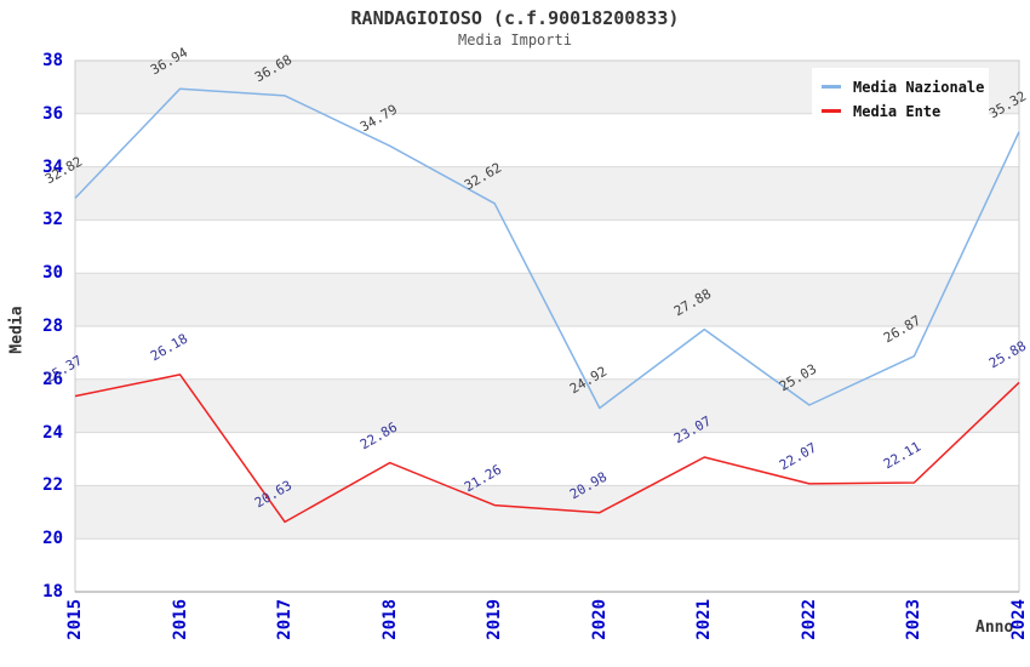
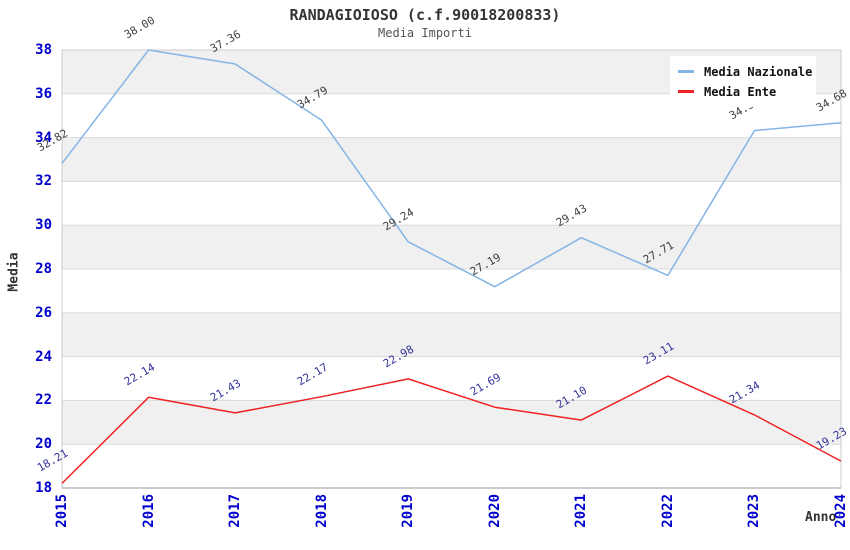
Media Ente/2015: 25.37 -> 18.21
Media Nazionale/2016: 36.94 -> 38.00
Media Ente/2016: 26.18 -> 22.14
Media Nazionale/2017: 36.68 -> 37.36
Media Ente/2017: 20.63 -> 21.43
Media Ente/2018: 22.86 -> 22.17
Media Nazionale/2019: 32.62 -> 29.24
Media Ente/2019: 21.26 -> 22.98
Media Nazionale/2020: 24.92 -> 27.19
Media Ente/2020: 20.98 -> 21.69
Media Nazionale/2021: 27.88 -> 29.43
Media Ente/2021: 23.07 -> 21.10
Media Nazionale/2022: 25.03 -> 27.71
Media Ente/2022: 22.07 -> 23.11
Media Nazionale/2023: 26.87 -> 34.32
Media Ente/2023: 22.11 -> 21.34
Media Nazionale/2024: 35.32 -> 34.68
Media Ente/2024: 25.88 -> 19.23
